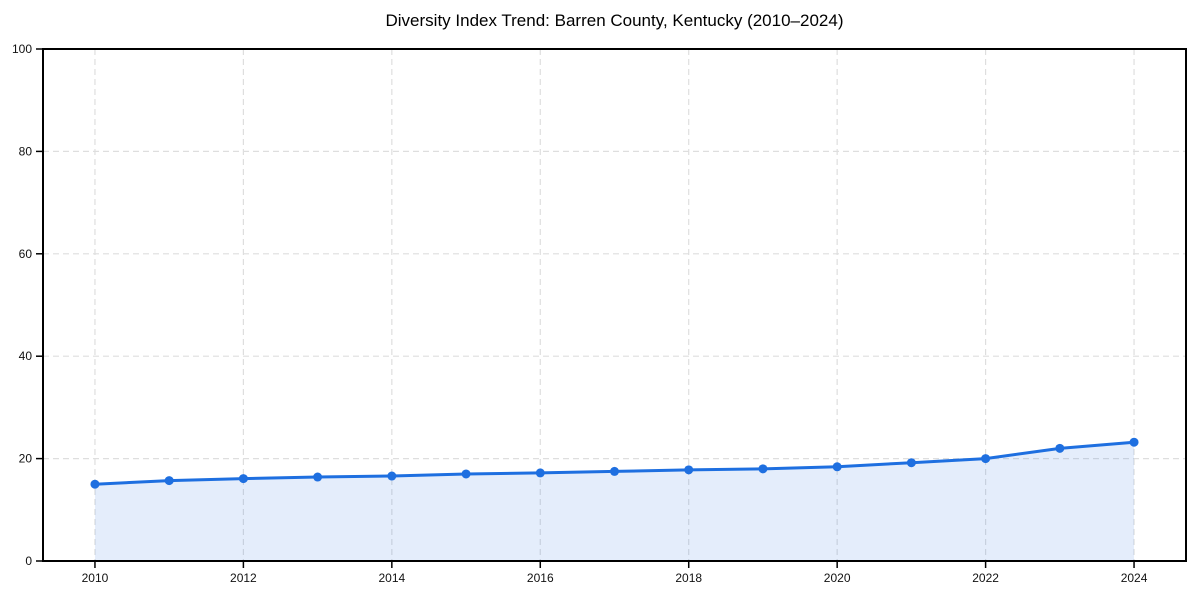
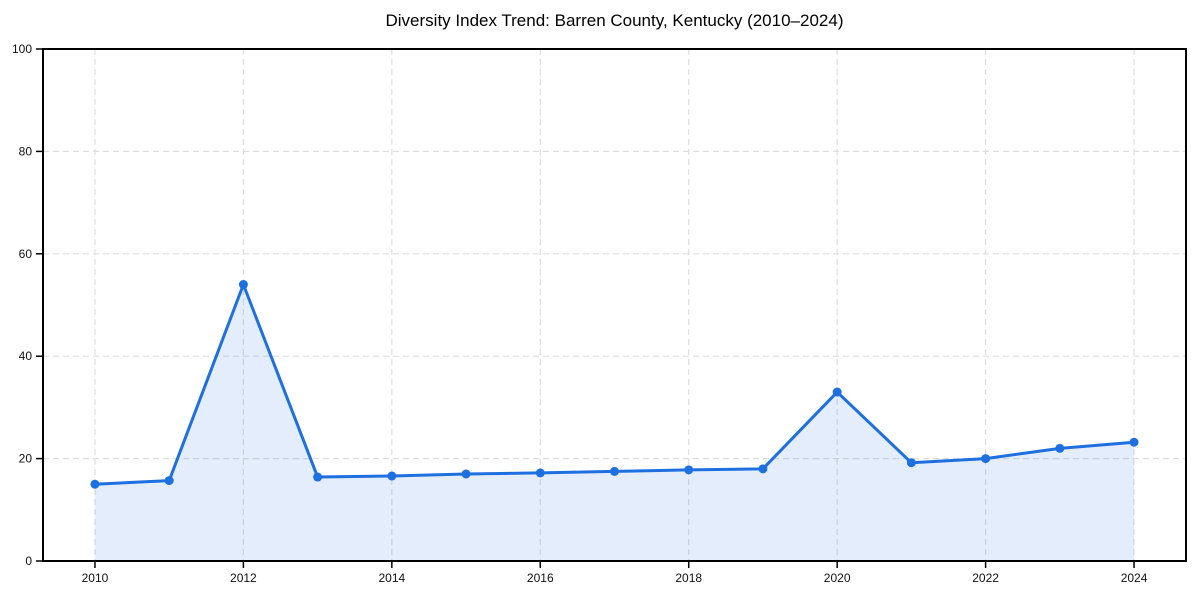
2012: 16 -> 54
2020: 18 -> 33
